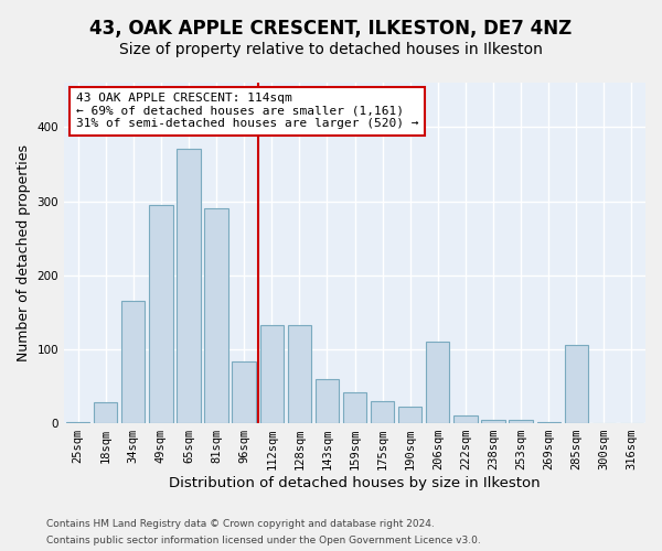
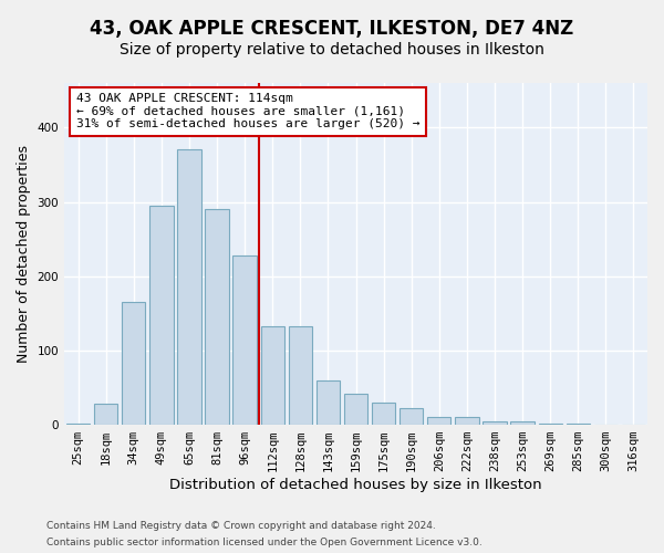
96sqm: 84 -> 228
206sqm: 110 -> 10
285sqm: 106 -> 1
